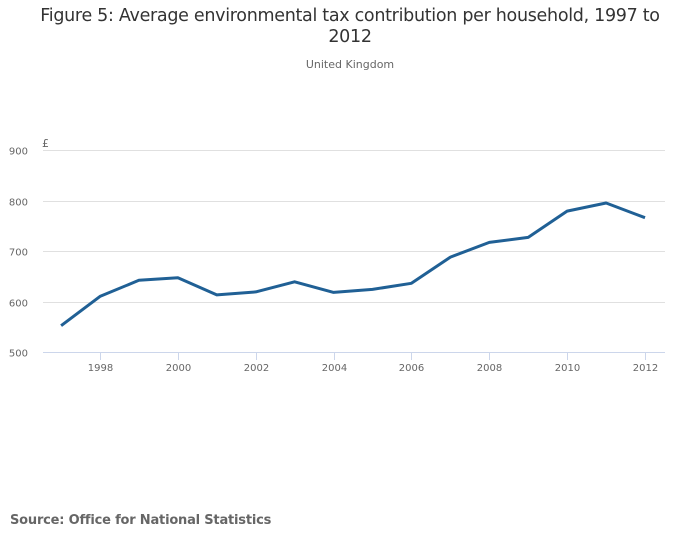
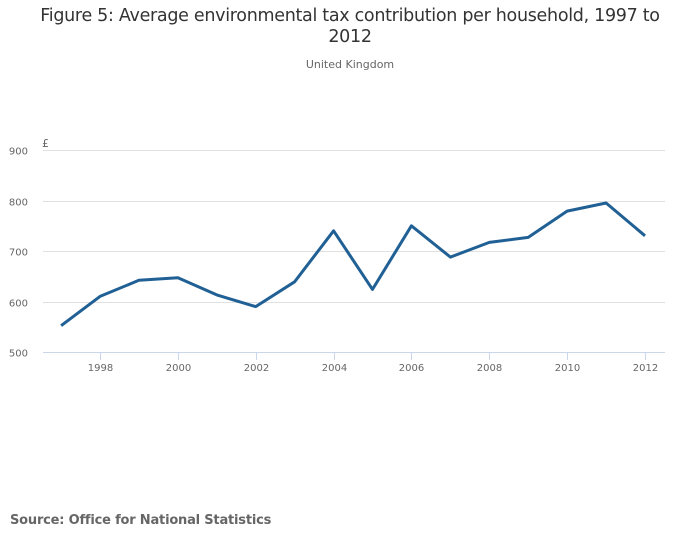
2002: 620 -> 590
2004: 620 -> 740
2006: 640 -> 750
2012: 770 -> 730
